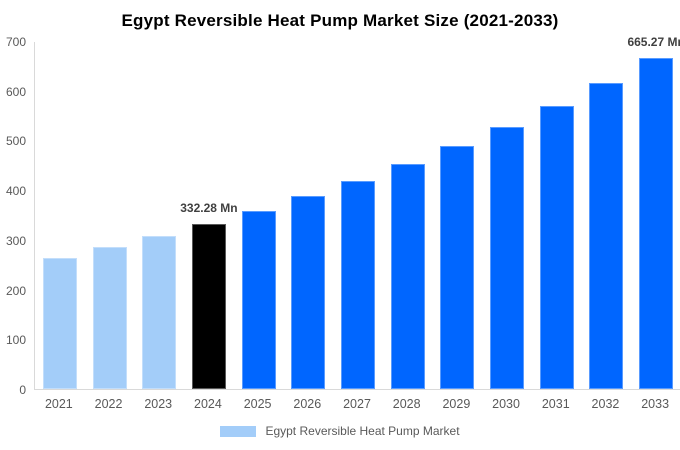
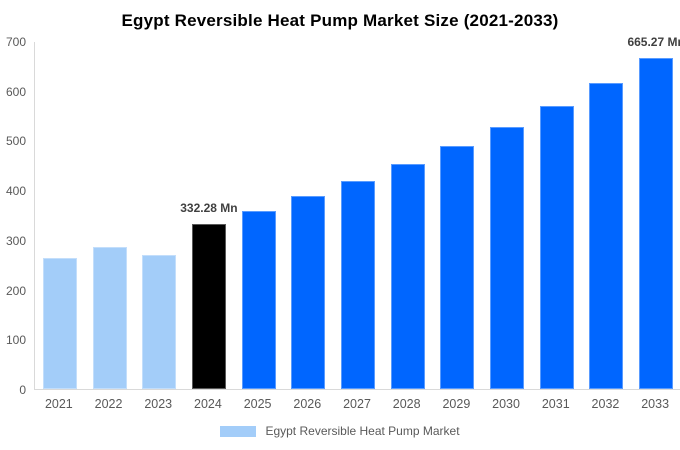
2023: 310 -> 270
